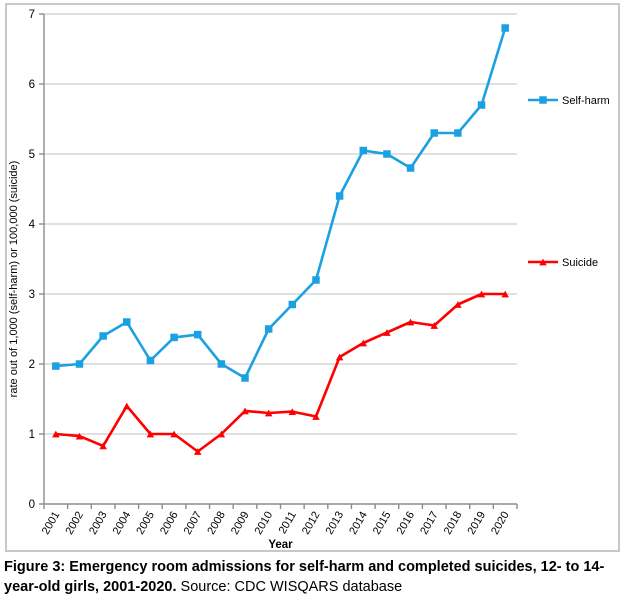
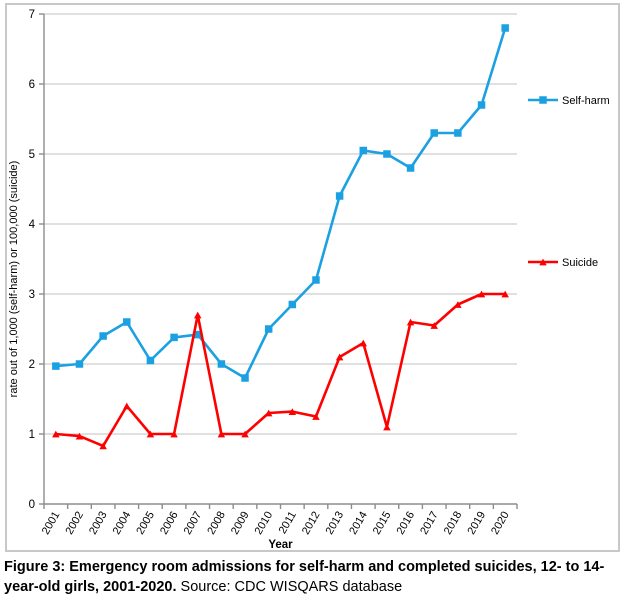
Suicide/2007: 0.8 -> 2.7
Suicide/2009: 1.3 -> 1.0
Suicide/2015: 2.5 -> 1.1
